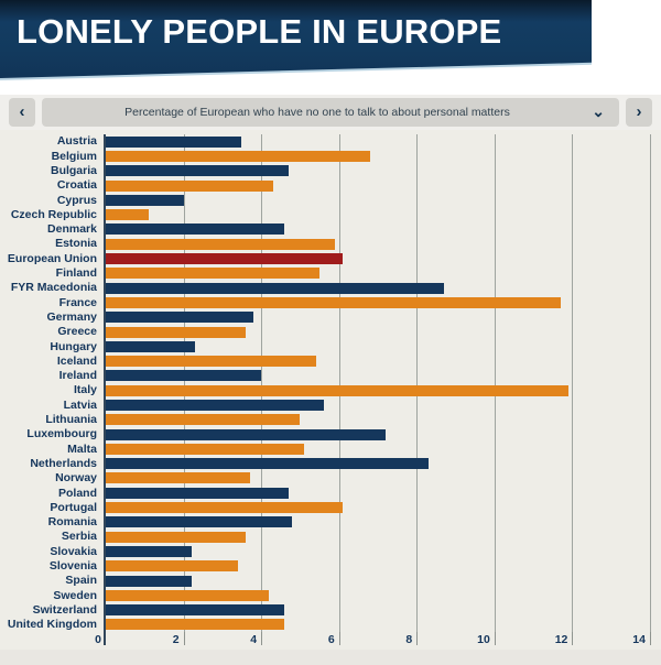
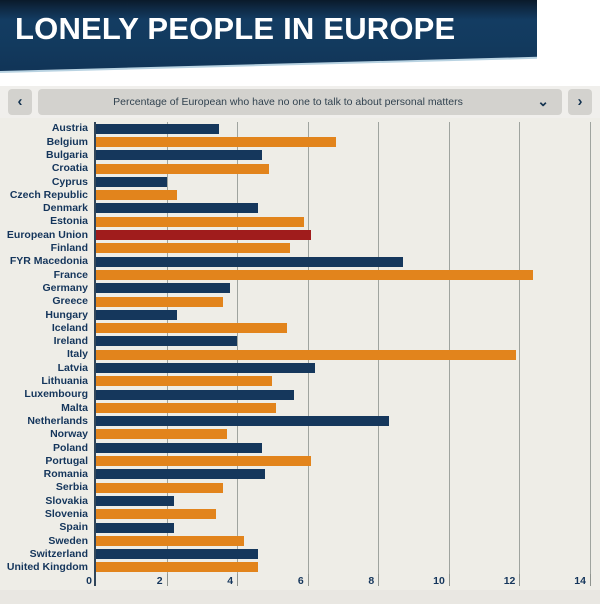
Croatia: 4.3 -> 4.9
Czech Republic: 1.1 -> 2.3
France: 11.7 -> 12.4
Latvia: 5.6 -> 6.2
Luxembourg: 7.2 -> 5.6
